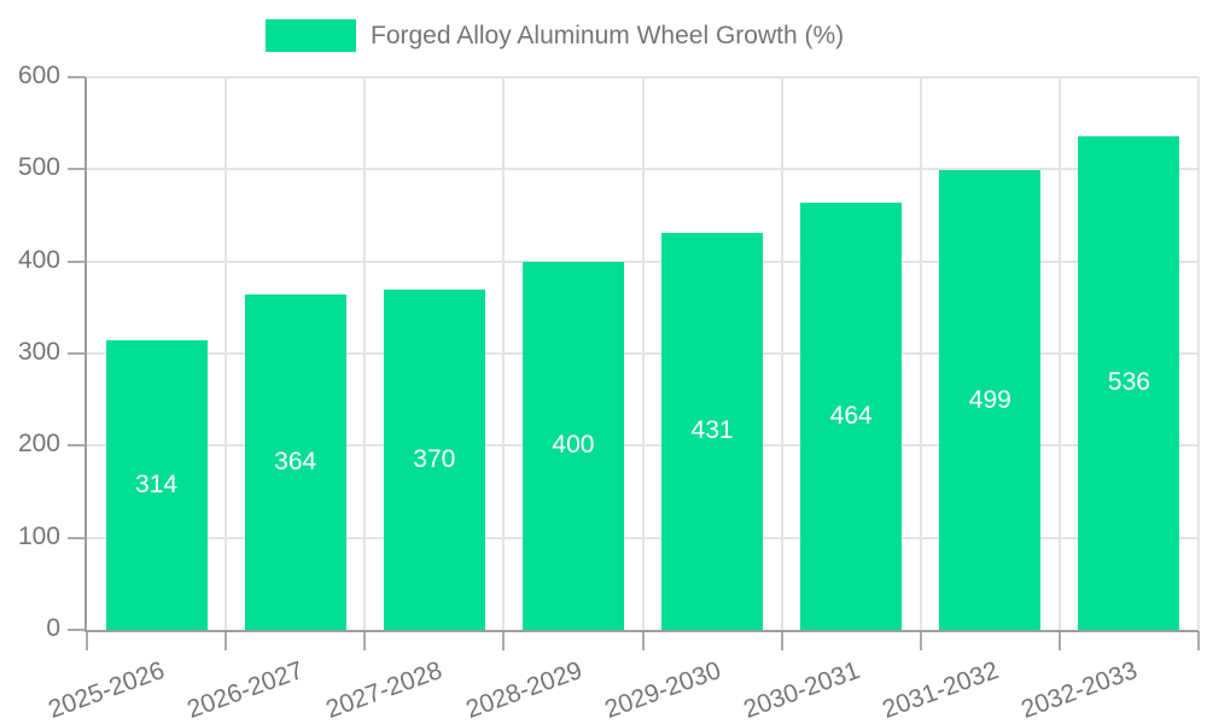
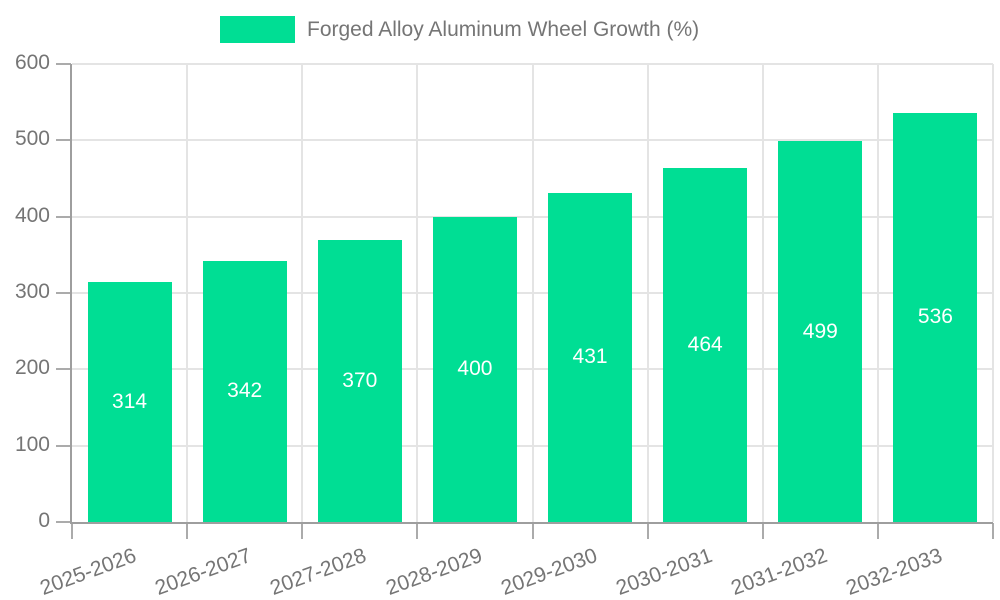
2026-2027: 364 -> 342
